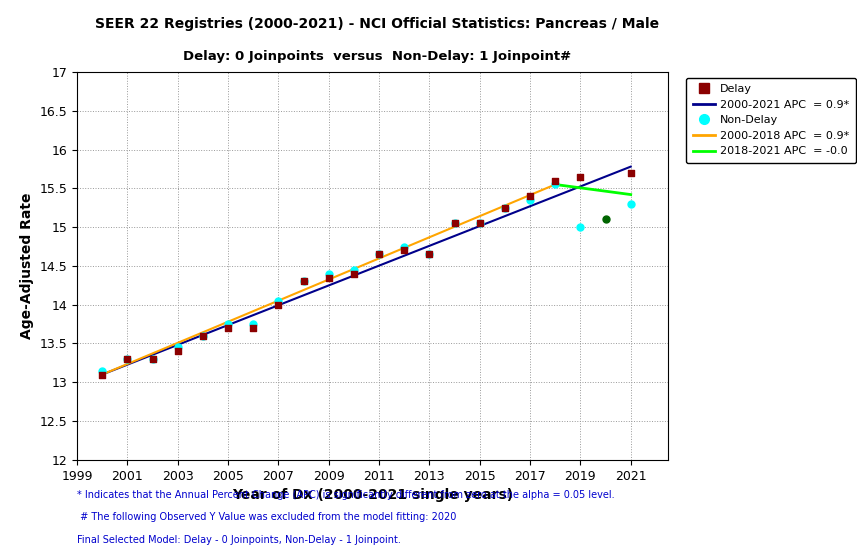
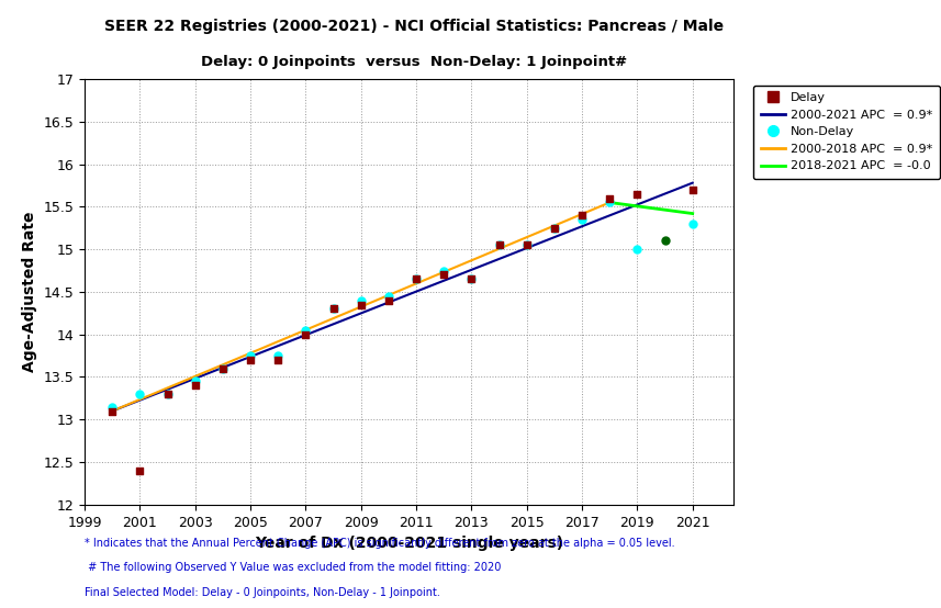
Delay/2001: 13.30 -> 12.40
